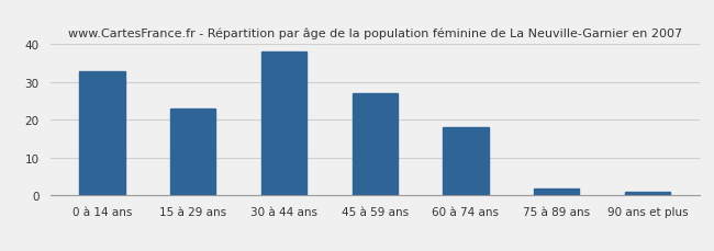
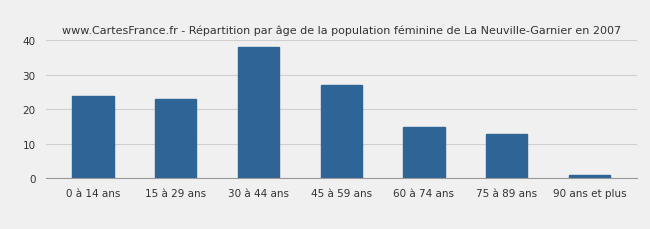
0 à 14 ans: 33 -> 24
60 à 74 ans: 18 -> 15
75 à 89 ans: 2 -> 13
